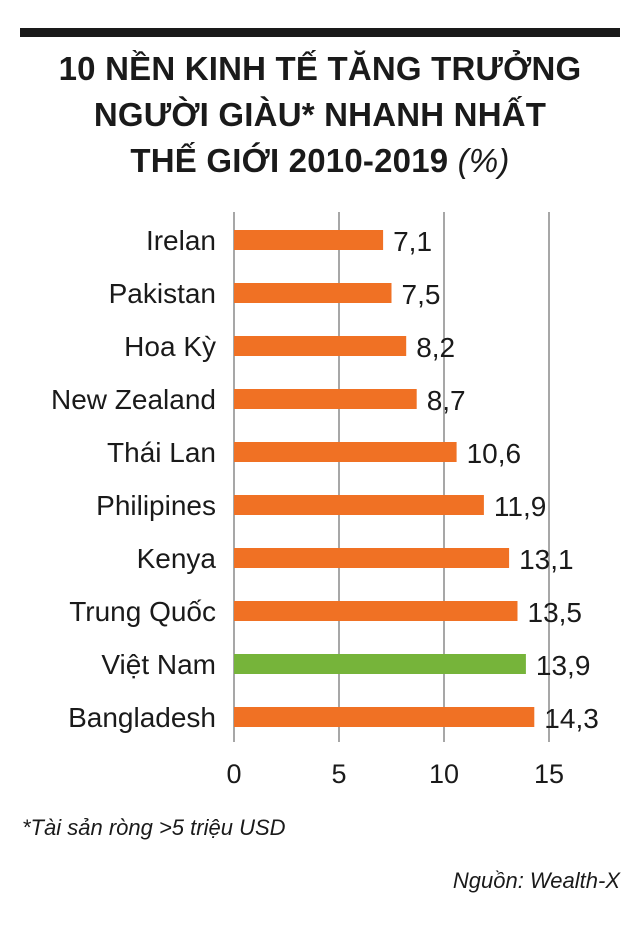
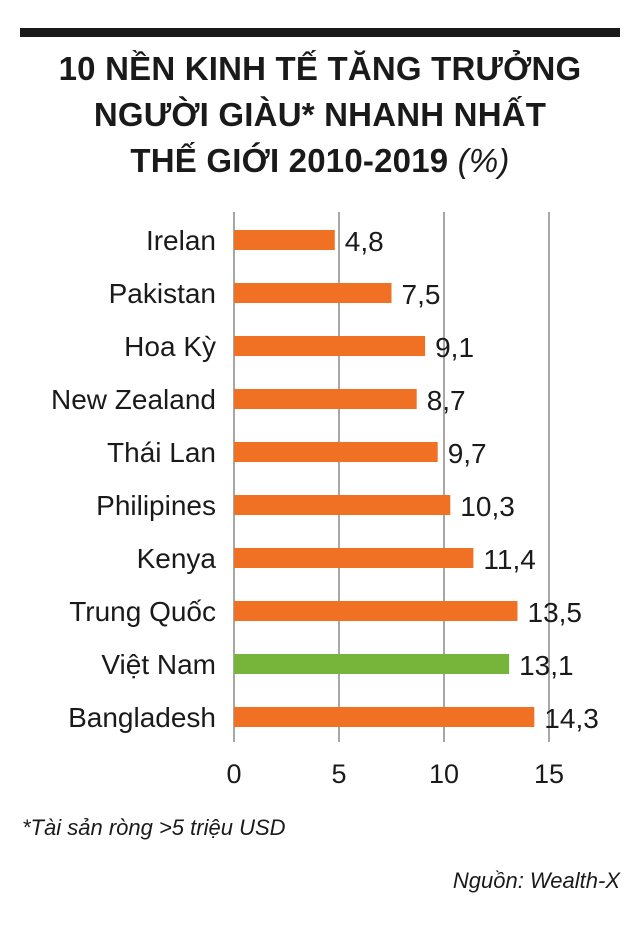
Irelan: 7,1 -> 4,8
Hoa Kỳ: 8,2 -> 9,1
Thái Lan: 10,6 -> 9,7
Philipines: 11,9 -> 10,3
Kenya: 13,1 -> 11,4
Việt Nam: 13,9 -> 13,1
